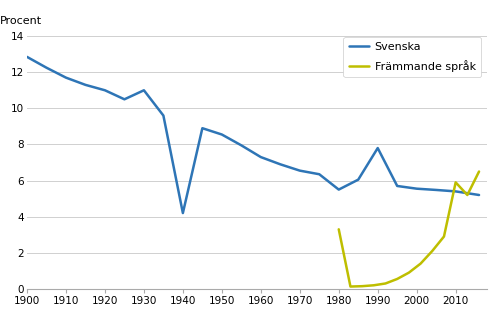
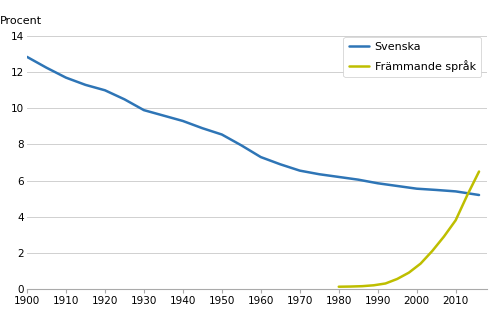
Svenska/1930: 11.0 -> 9.9
Svenska/1940: 4.2 -> 9.3
Svenska/1980: 5.5 -> 6.2
Främmande språk/1980: 3.3 -> 0.1
Svenska/1990: 7.8 -> 5.8
Främmande språk/2010: 5.9 -> 3.8
